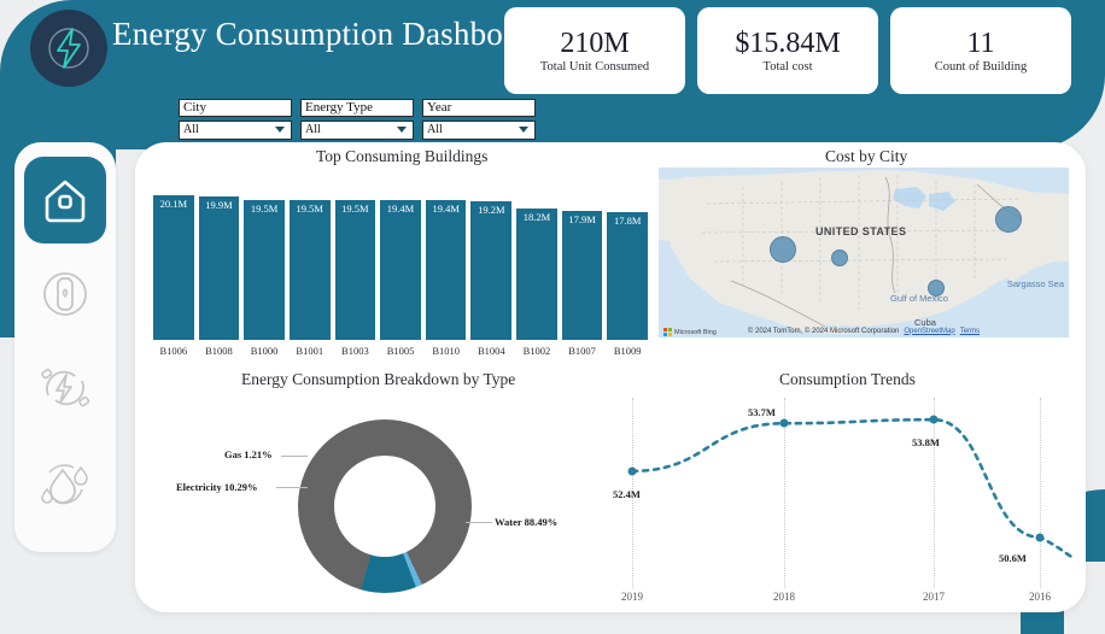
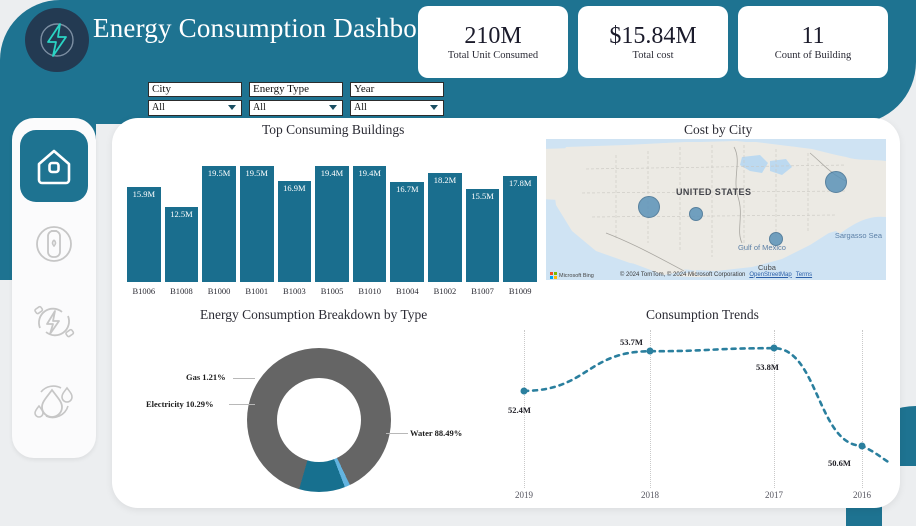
Top Consuming Buildings/B1006: 20.1M -> 15.9M
Top Consuming Buildings/B1008: 19.9M -> 12.5M
Top Consuming Buildings/B1003: 19.5M -> 16.9M
Top Consuming Buildings/B1004: 19.2M -> 16.7M
Top Consuming Buildings/B1007: 17.9M -> 15.5M
